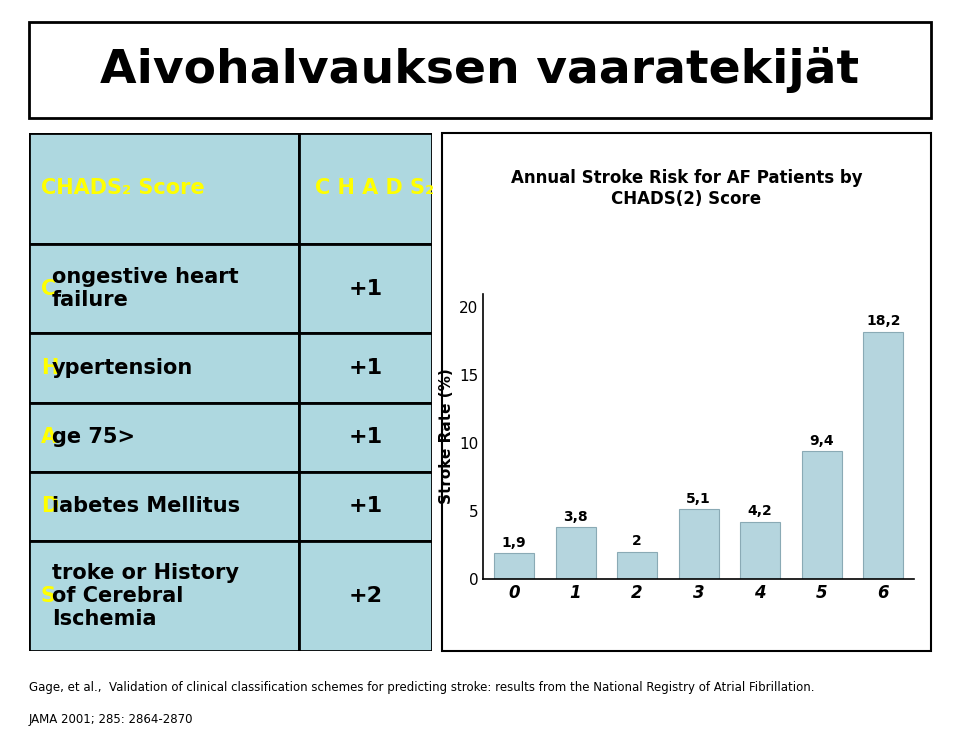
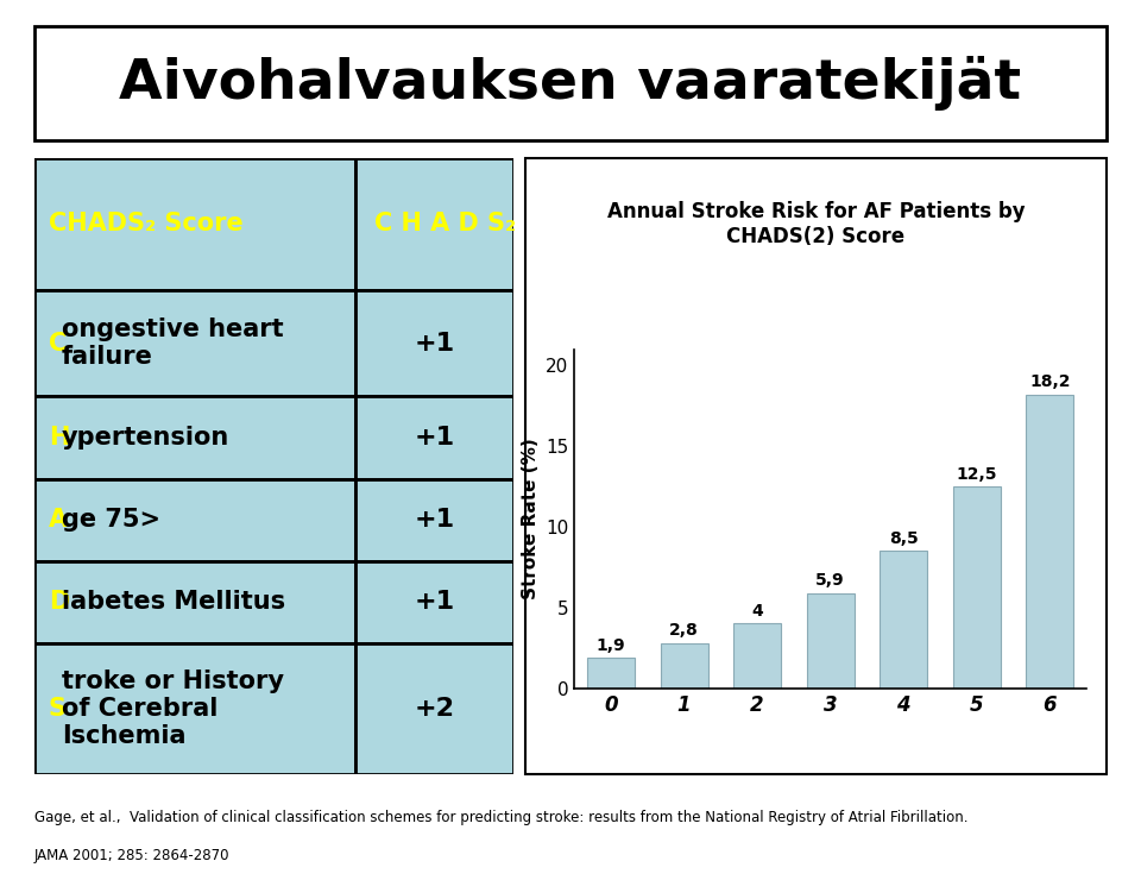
1: 3,8 -> 2,8
2: 2 -> 4
3: 5,1 -> 5,9
4: 4,2 -> 8,5
5: 9,4 -> 12,5
